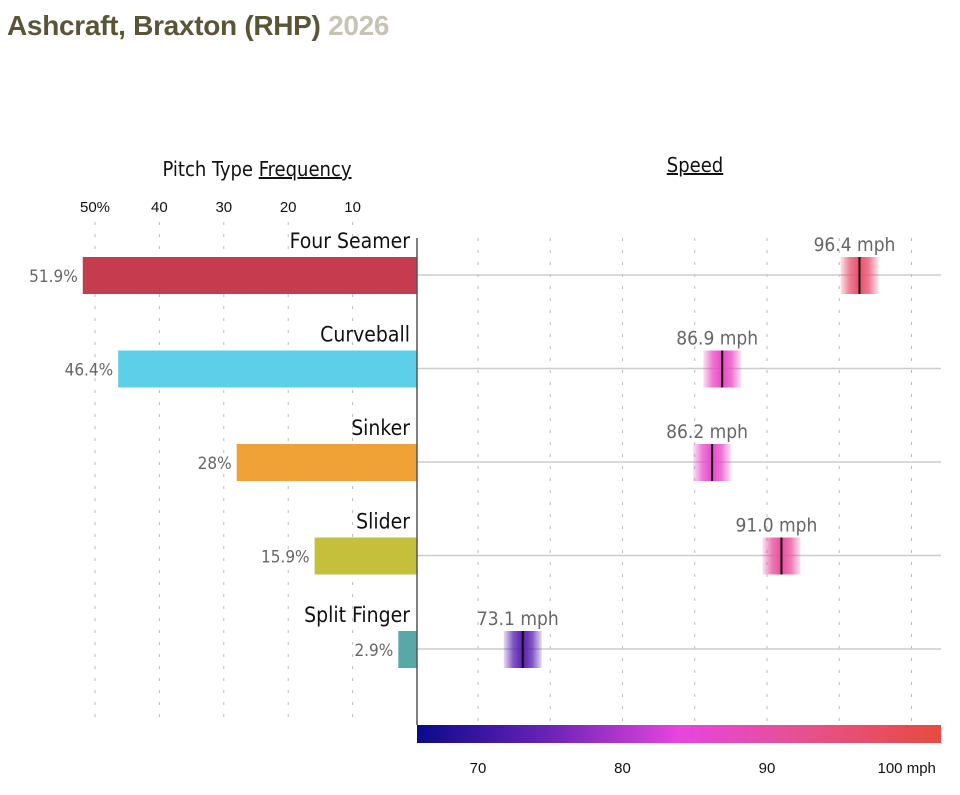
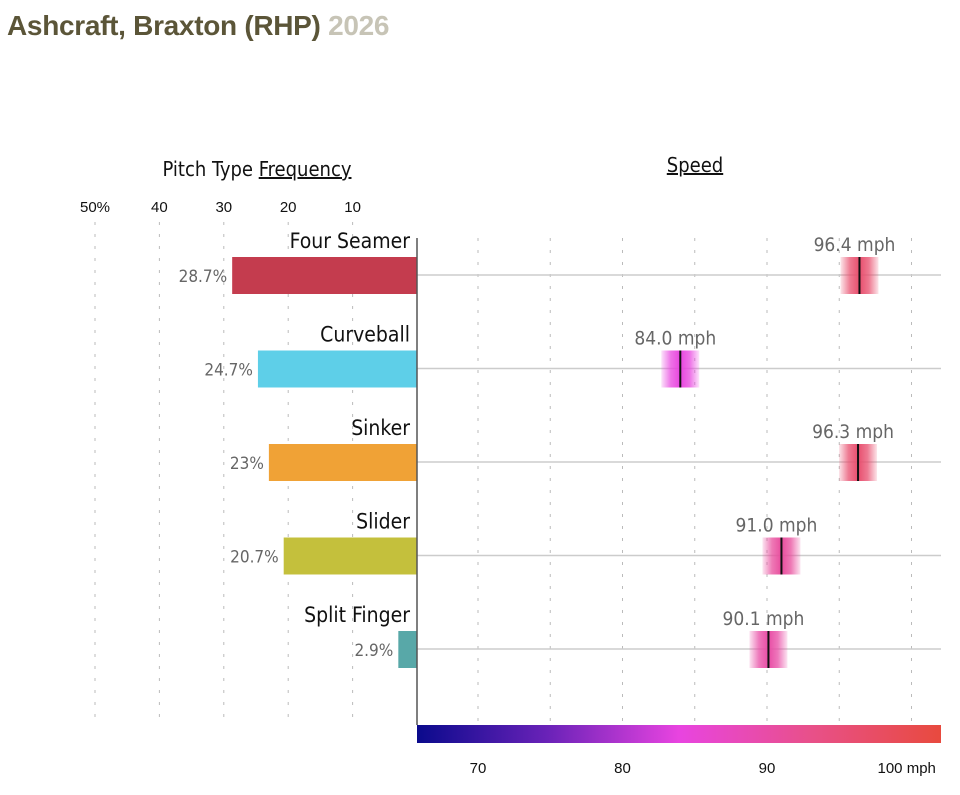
Frequency/Four Seamer: 51.9% -> 28.7%
Frequency/Curveball: 46.4% -> 24.7%
Speed/Curveball: 86.9 -> 84.0
Frequency/Sinker: 28% -> 23%
Speed/Sinker: 86.2 -> 96.3
Frequency/Slider: 15.9% -> 20.7%
Speed/Split Finger: 73.1 -> 90.1
